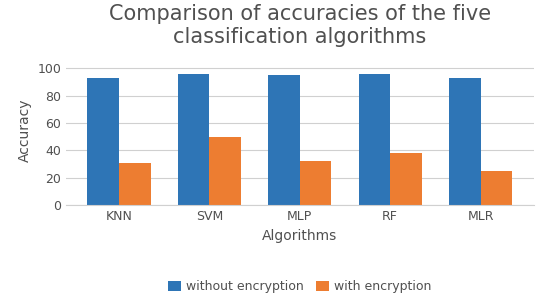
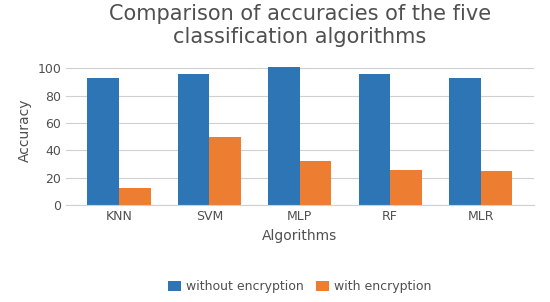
with encryption/KNN: 31 -> 13
without encryption/MLP: 95 -> 101
with encryption/RF: 38 -> 26
